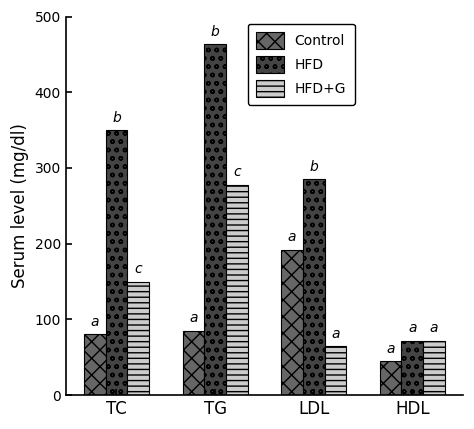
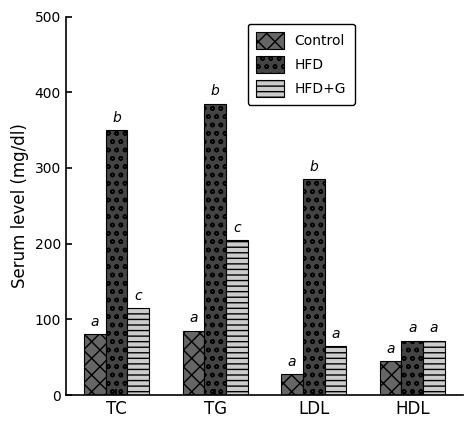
HFD+G/TC: 150 -> 115
HFD/TG: 464 -> 385
HFD+G/TG: 278 -> 205
Control/LDL: 192 -> 28
